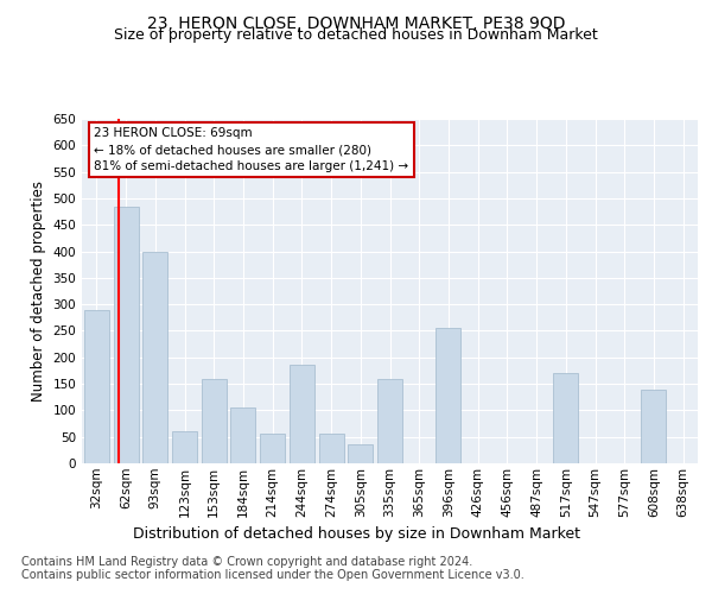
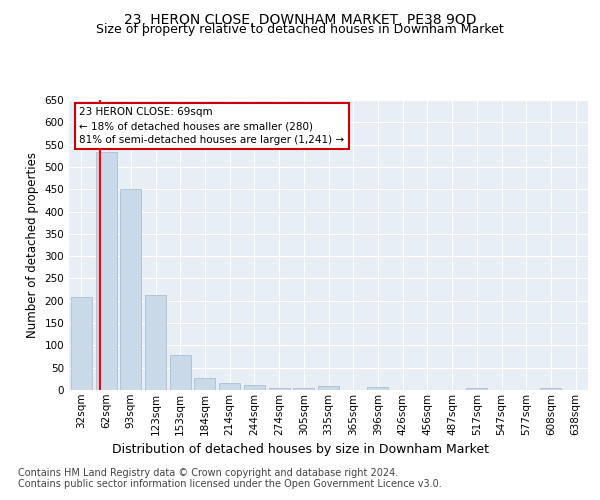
32sqm: 290 -> 208
62sqm: 485 -> 533
93sqm: 400 -> 450
123sqm: 60 -> 212
153sqm: 160 -> 78
184sqm: 105 -> 26
214sqm: 55 -> 15
244sqm: 185 -> 12
274sqm: 55 -> 5
305sqm: 35 -> 5
335sqm: 160 -> 9
396sqm: 255 -> 6
517sqm: 170 -> 5
608sqm: 140 -> 5
